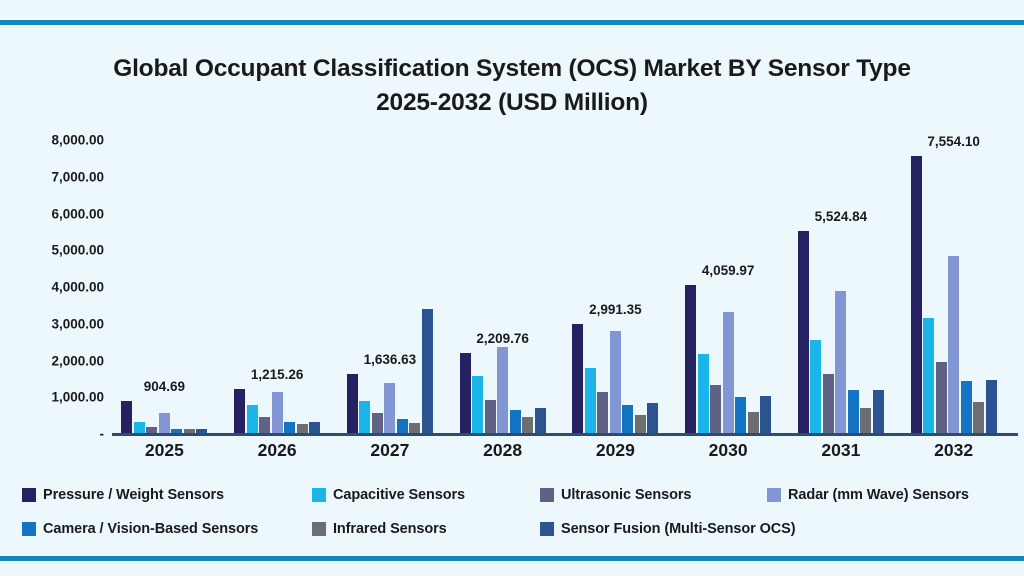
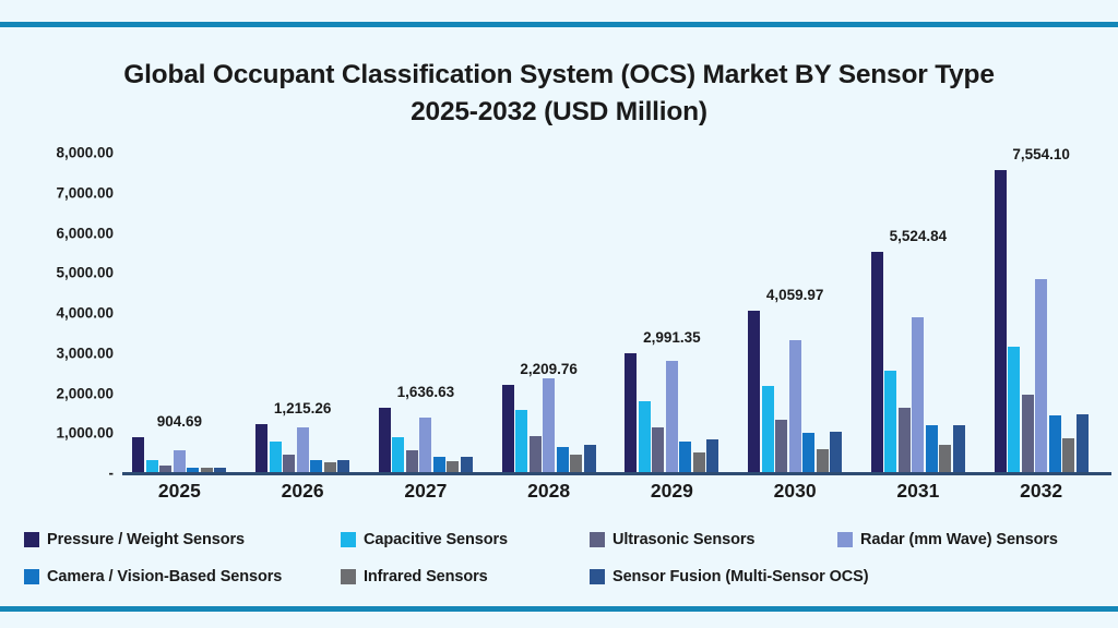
Sensor Fusion (Multi-Sensor OCS)/2027: 3400 -> 400
